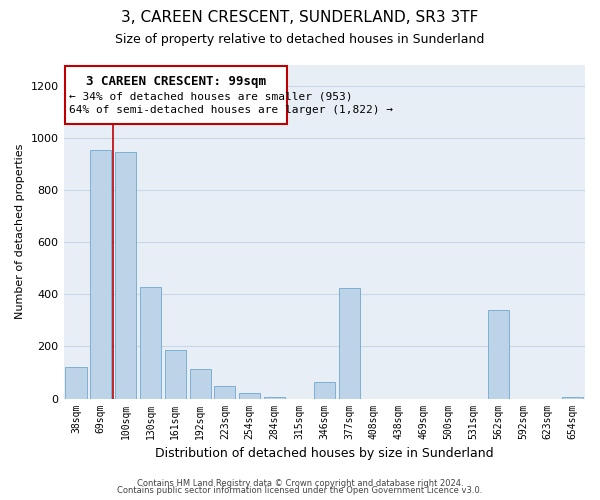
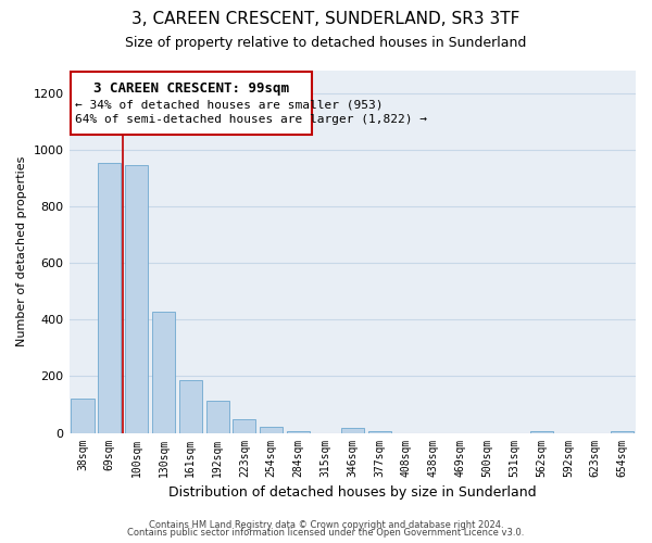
346sqm: 65 -> 18
377sqm: 425 -> 5
562sqm: 340 -> 5
